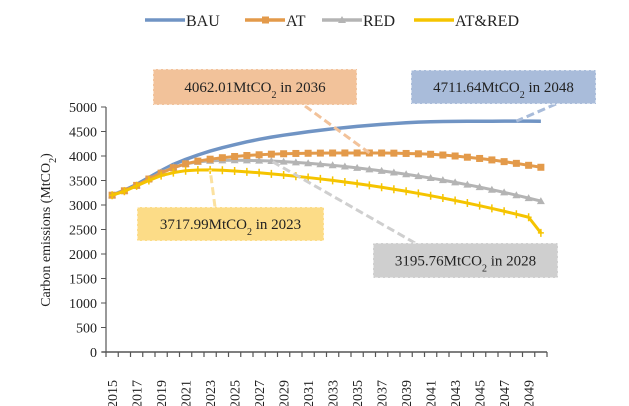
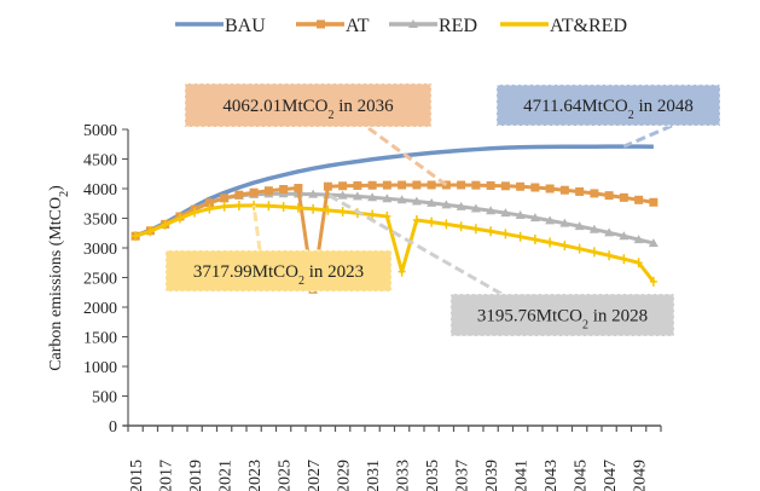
AT/2027: 4000 -> 2300
AT&RED/2033: 3500 -> 2600
